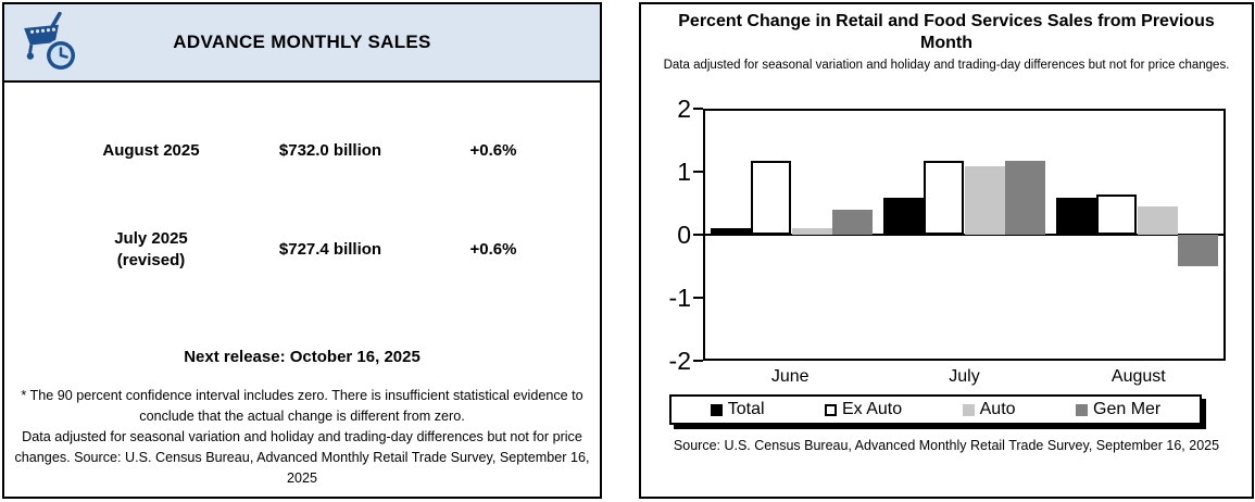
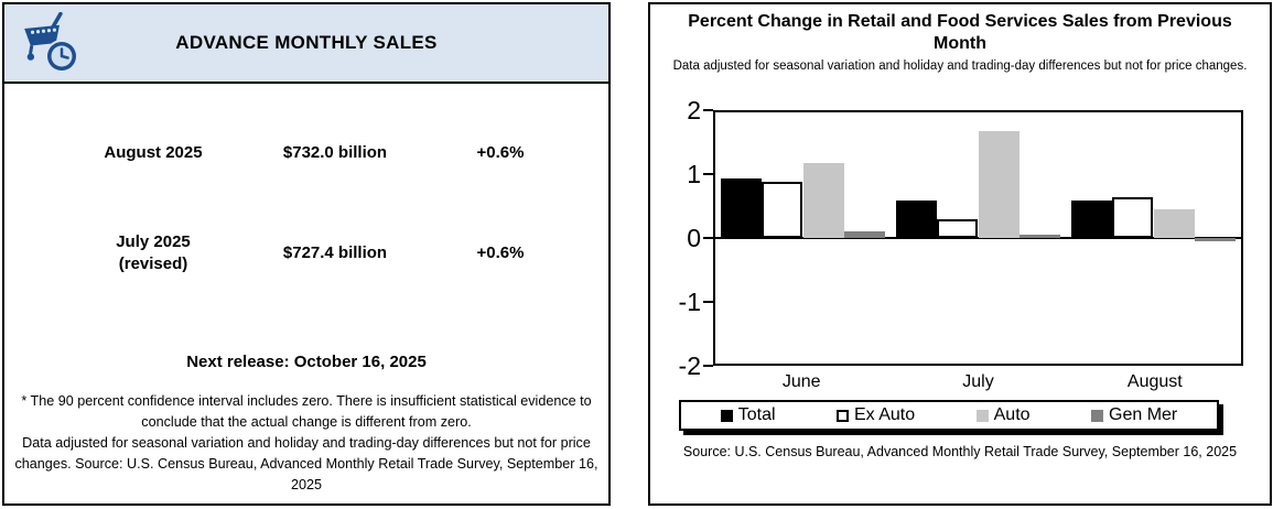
Total/June: 0.1 -> 0.9
Ex Auto/June: 1.2 -> 0.9
Auto/June: 0.1 -> 1.2
Gen Mer/June: 0.4 -> 0.1
Ex Auto/July: 1.2 -> 0.3
Auto/July: 1.1 -> 1.7
Gen Mer/July: 1.2 -> 0.1
Gen Mer/August: -0.5 -> -0.1
